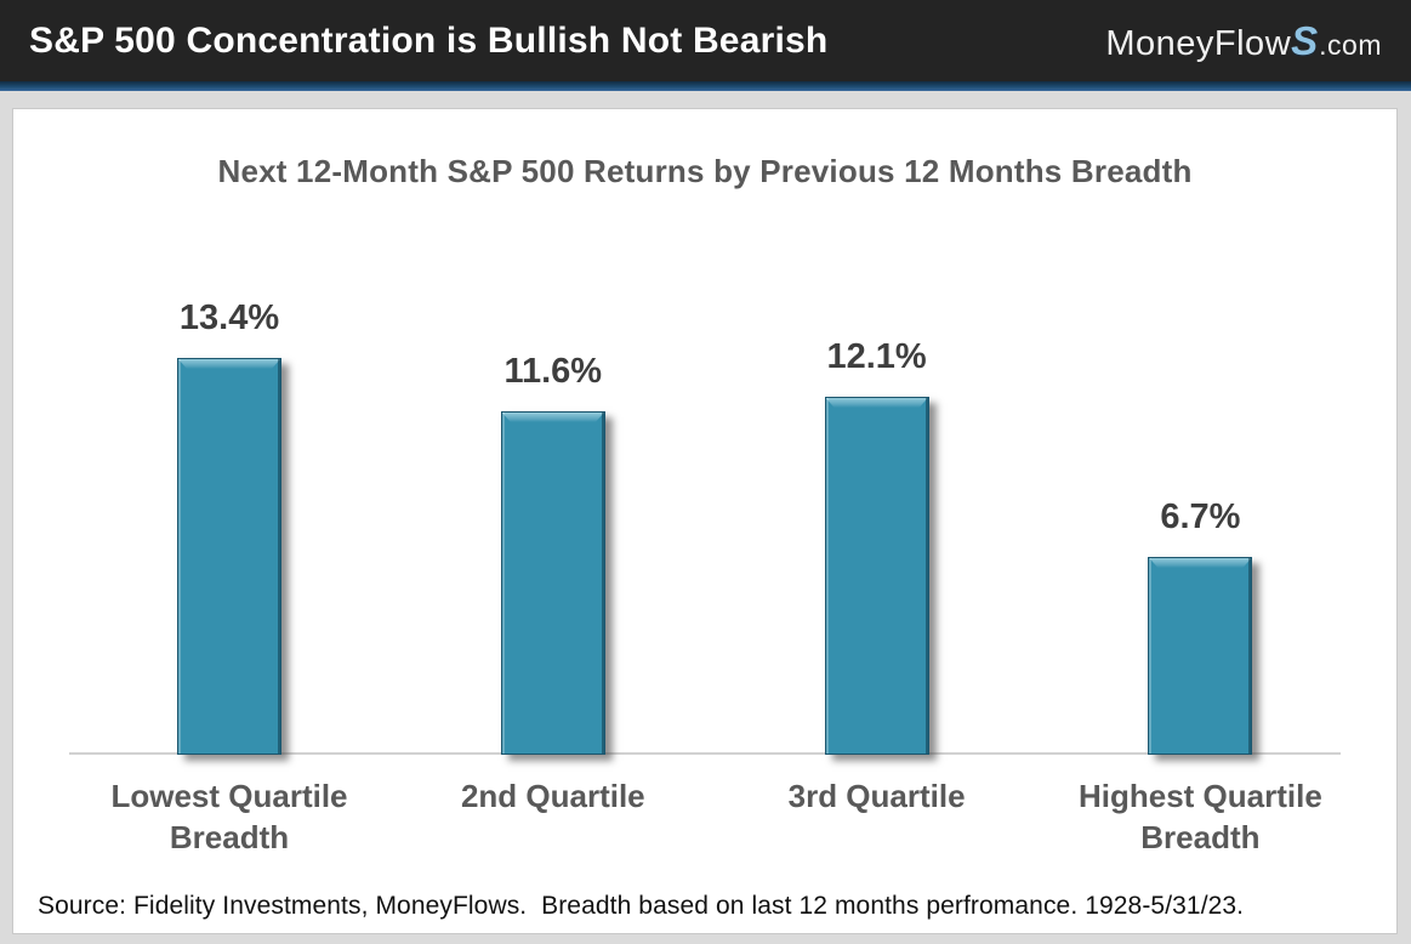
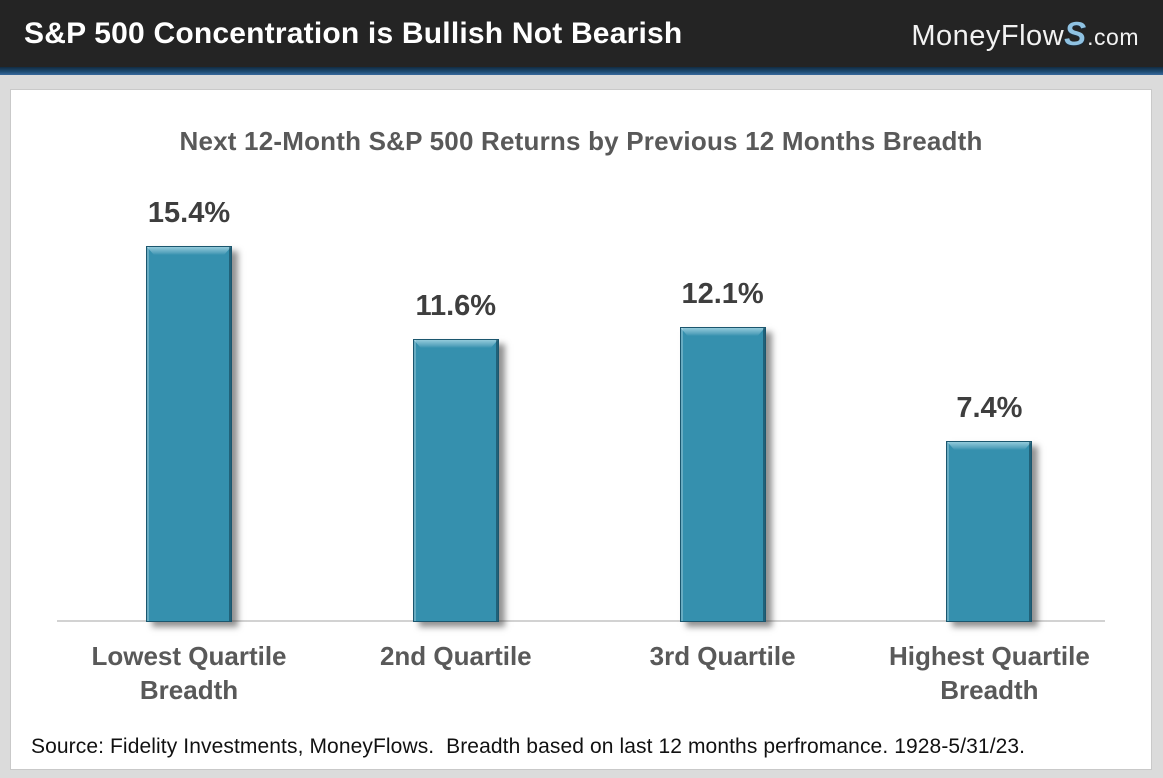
Lowest Quartile Breadth: 13.4% -> 15.4%
Highest Quartile Breadth: 6.7% -> 7.4%
